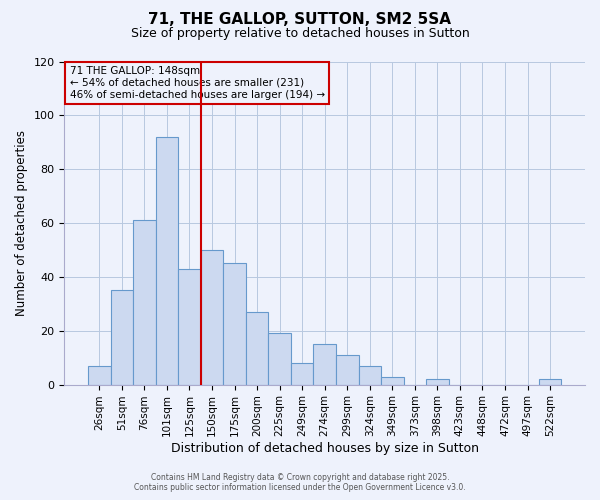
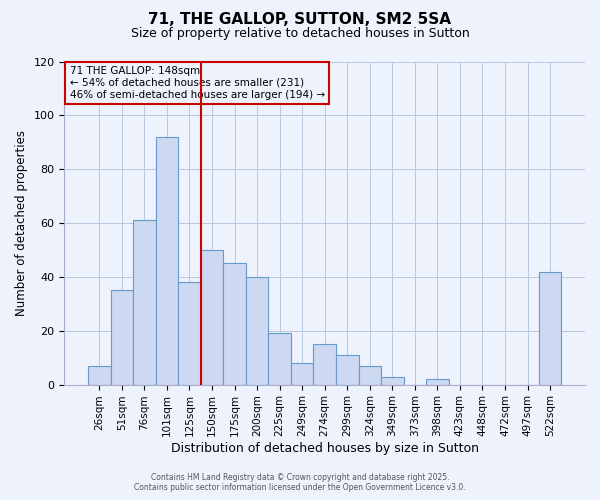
125sqm: 43 -> 38
200sqm: 27 -> 40
522sqm: 2 -> 42
